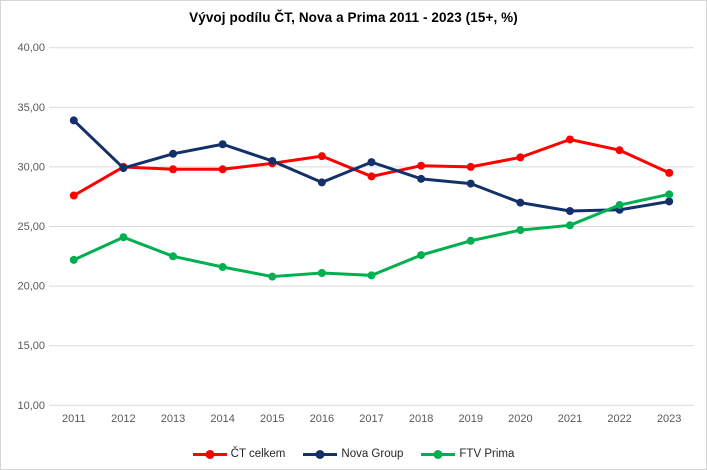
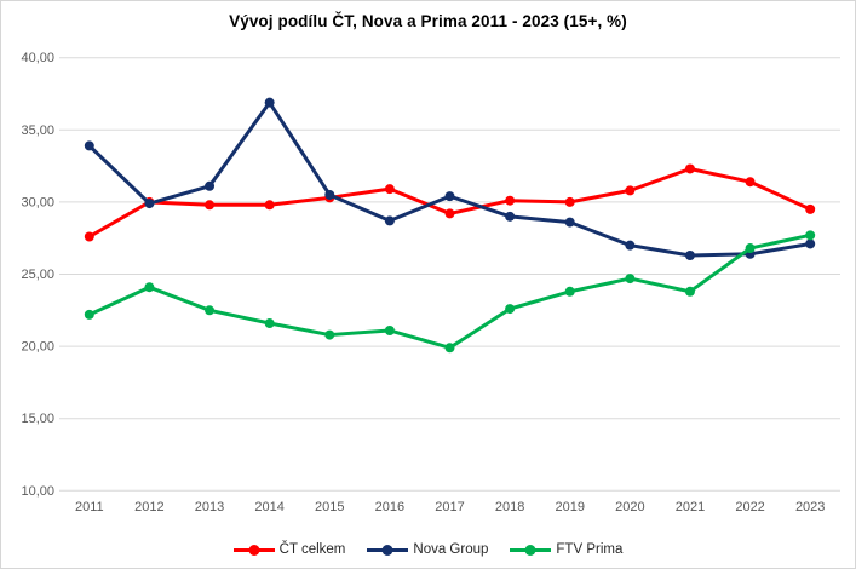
Nova Group/2014: 31,9 -> 36,9
FTV Prima/2017: 20,9 -> 19,9
FTV Prima/2021: 25,1 -> 23,8
